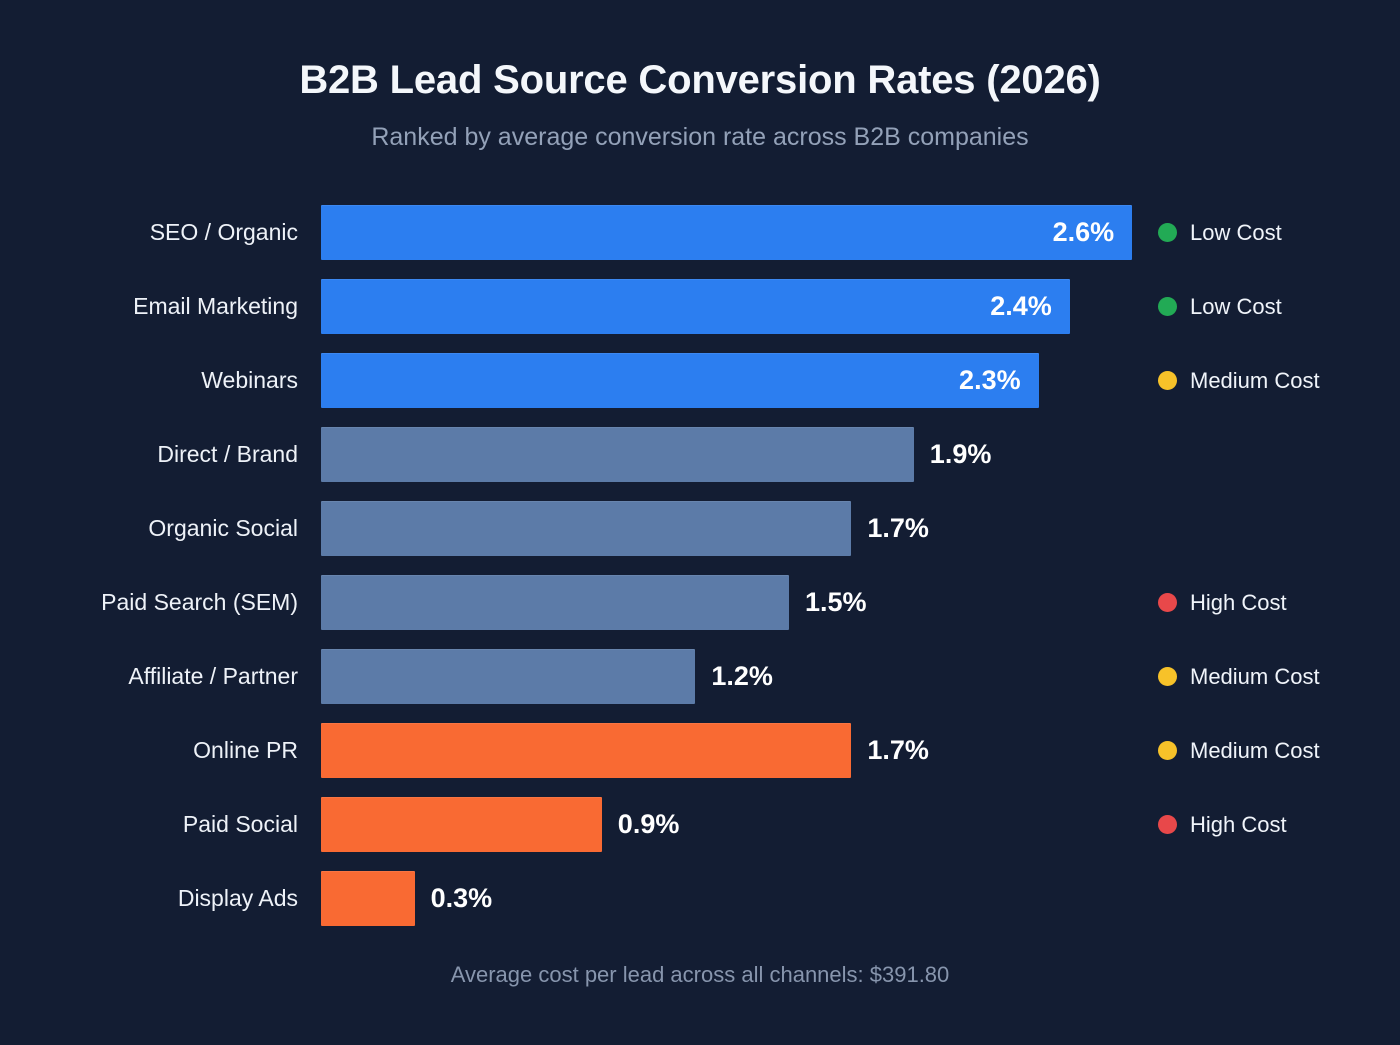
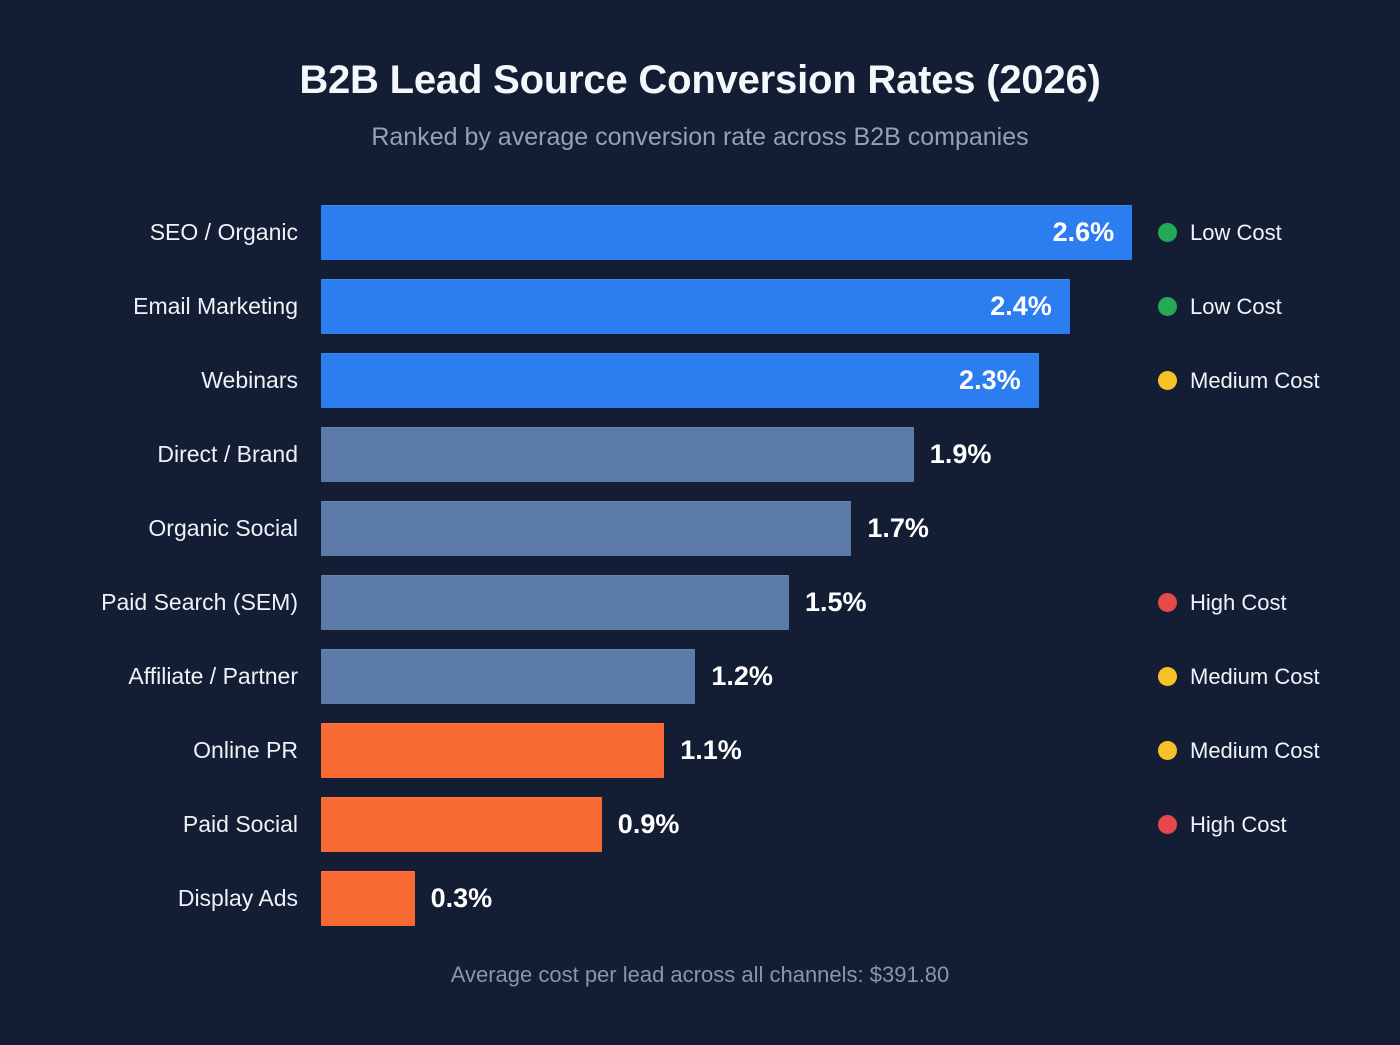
Online PR: 1.7% -> 1.1%
